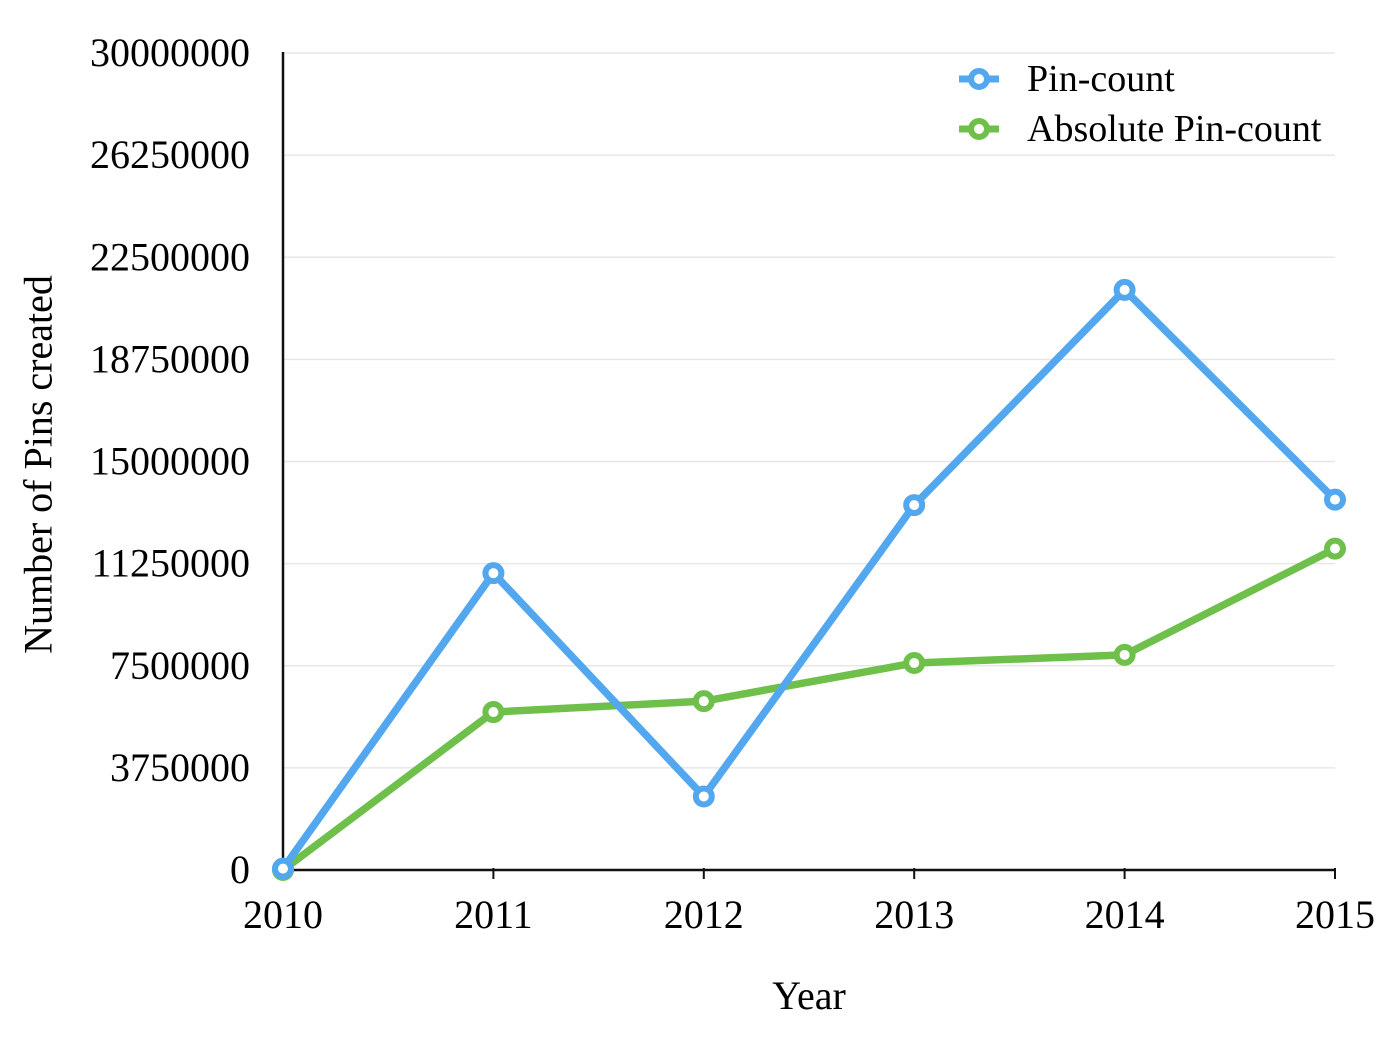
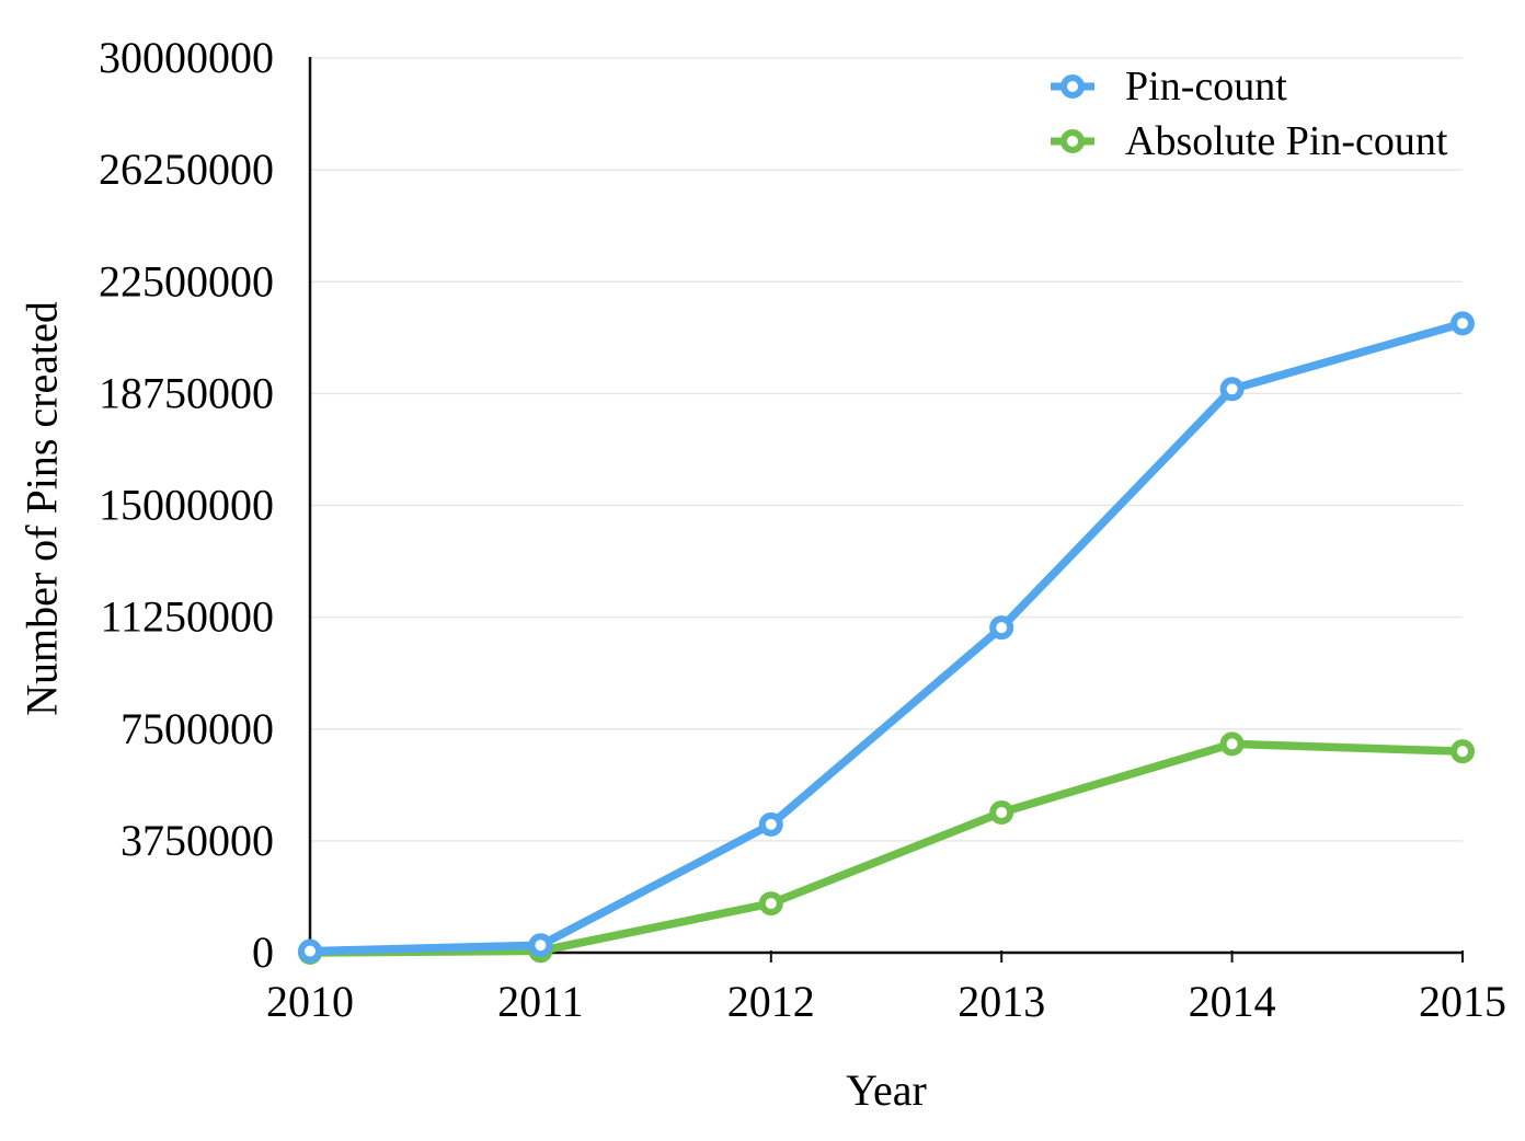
Pin-count/2011: 10900000 -> 200000
Absolute Pin-count/2011: 5800000 -> 100000
Pin-count/2012: 2700000 -> 4300000
Absolute Pin-count/2012: 6200000 -> 1600000
Pin-count/2013: 13400000 -> 10900000
Absolute Pin-count/2013: 7600000 -> 4700000
Pin-count/2014: 21300000 -> 18900000
Absolute Pin-count/2014: 7900000 -> 7000000
Pin-count/2015: 13600000 -> 21100000
Absolute Pin-count/2015: 11800000 -> 6800000
